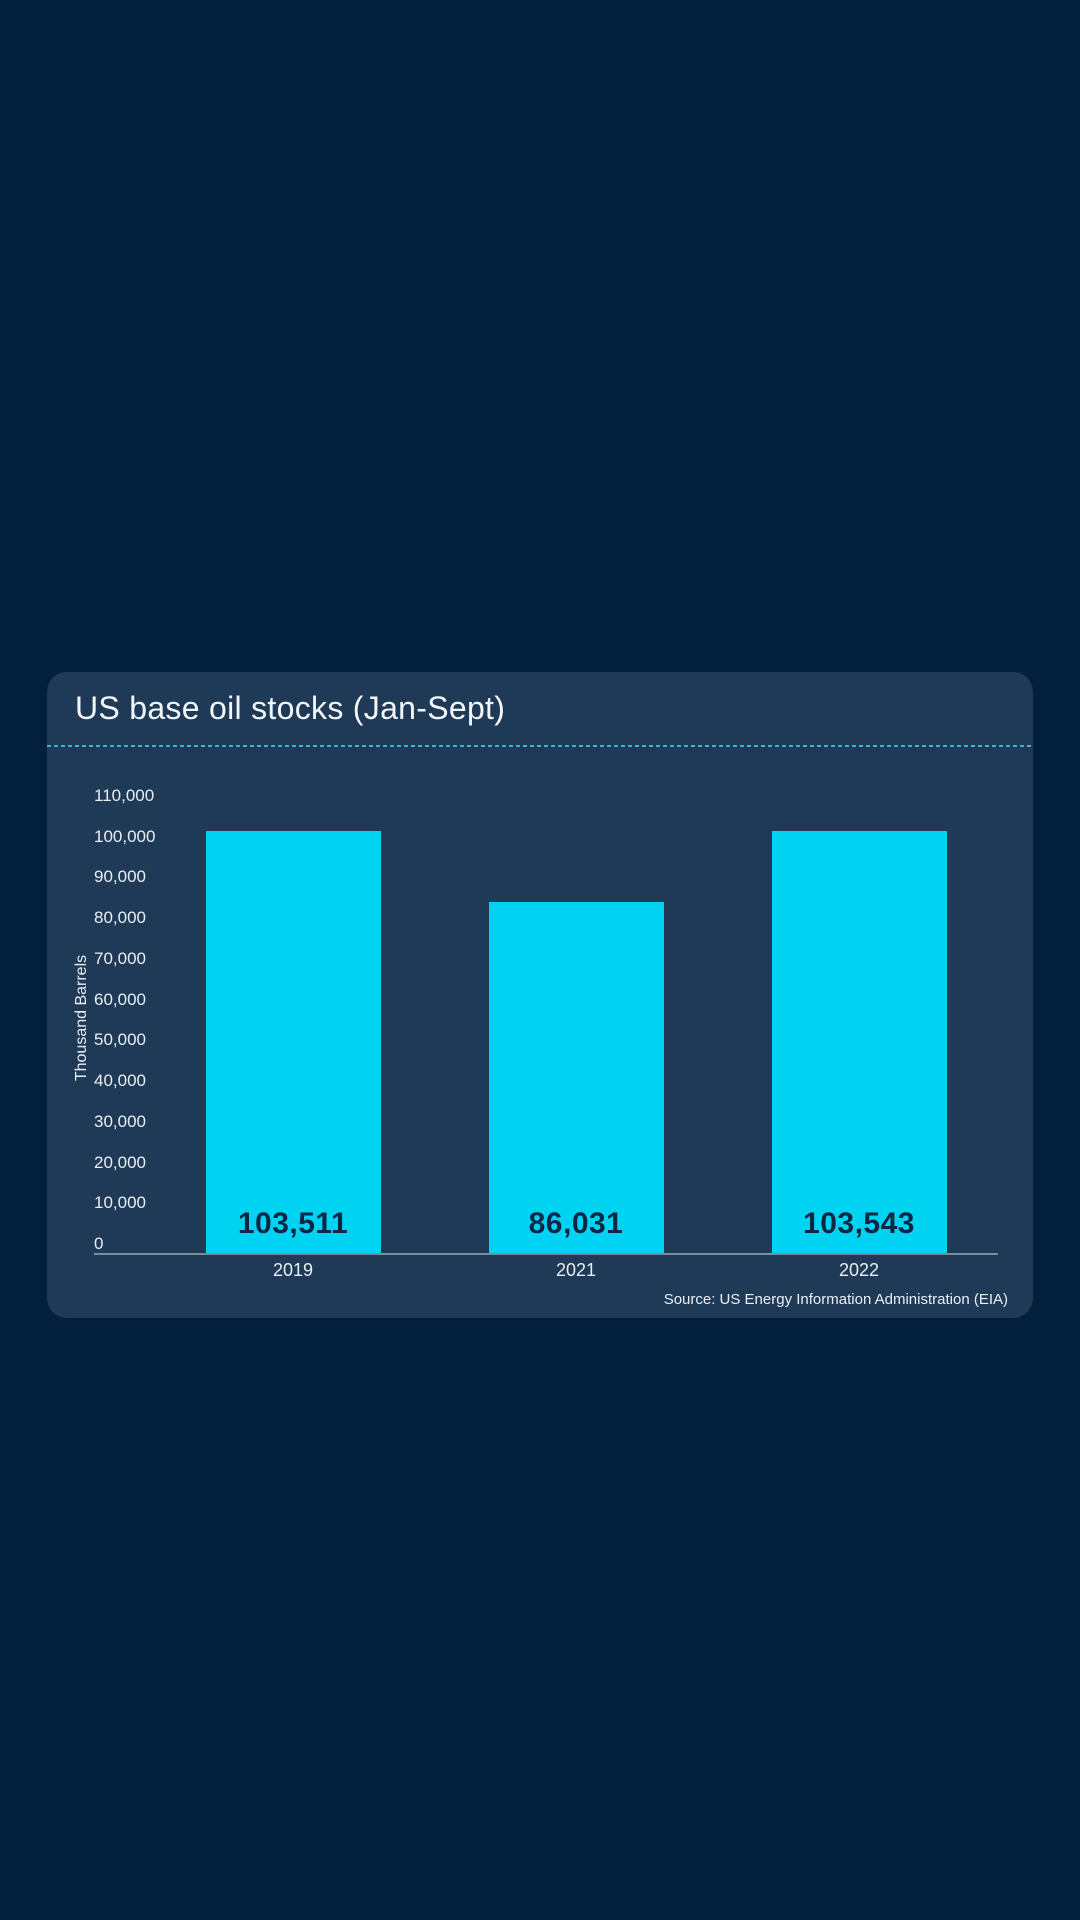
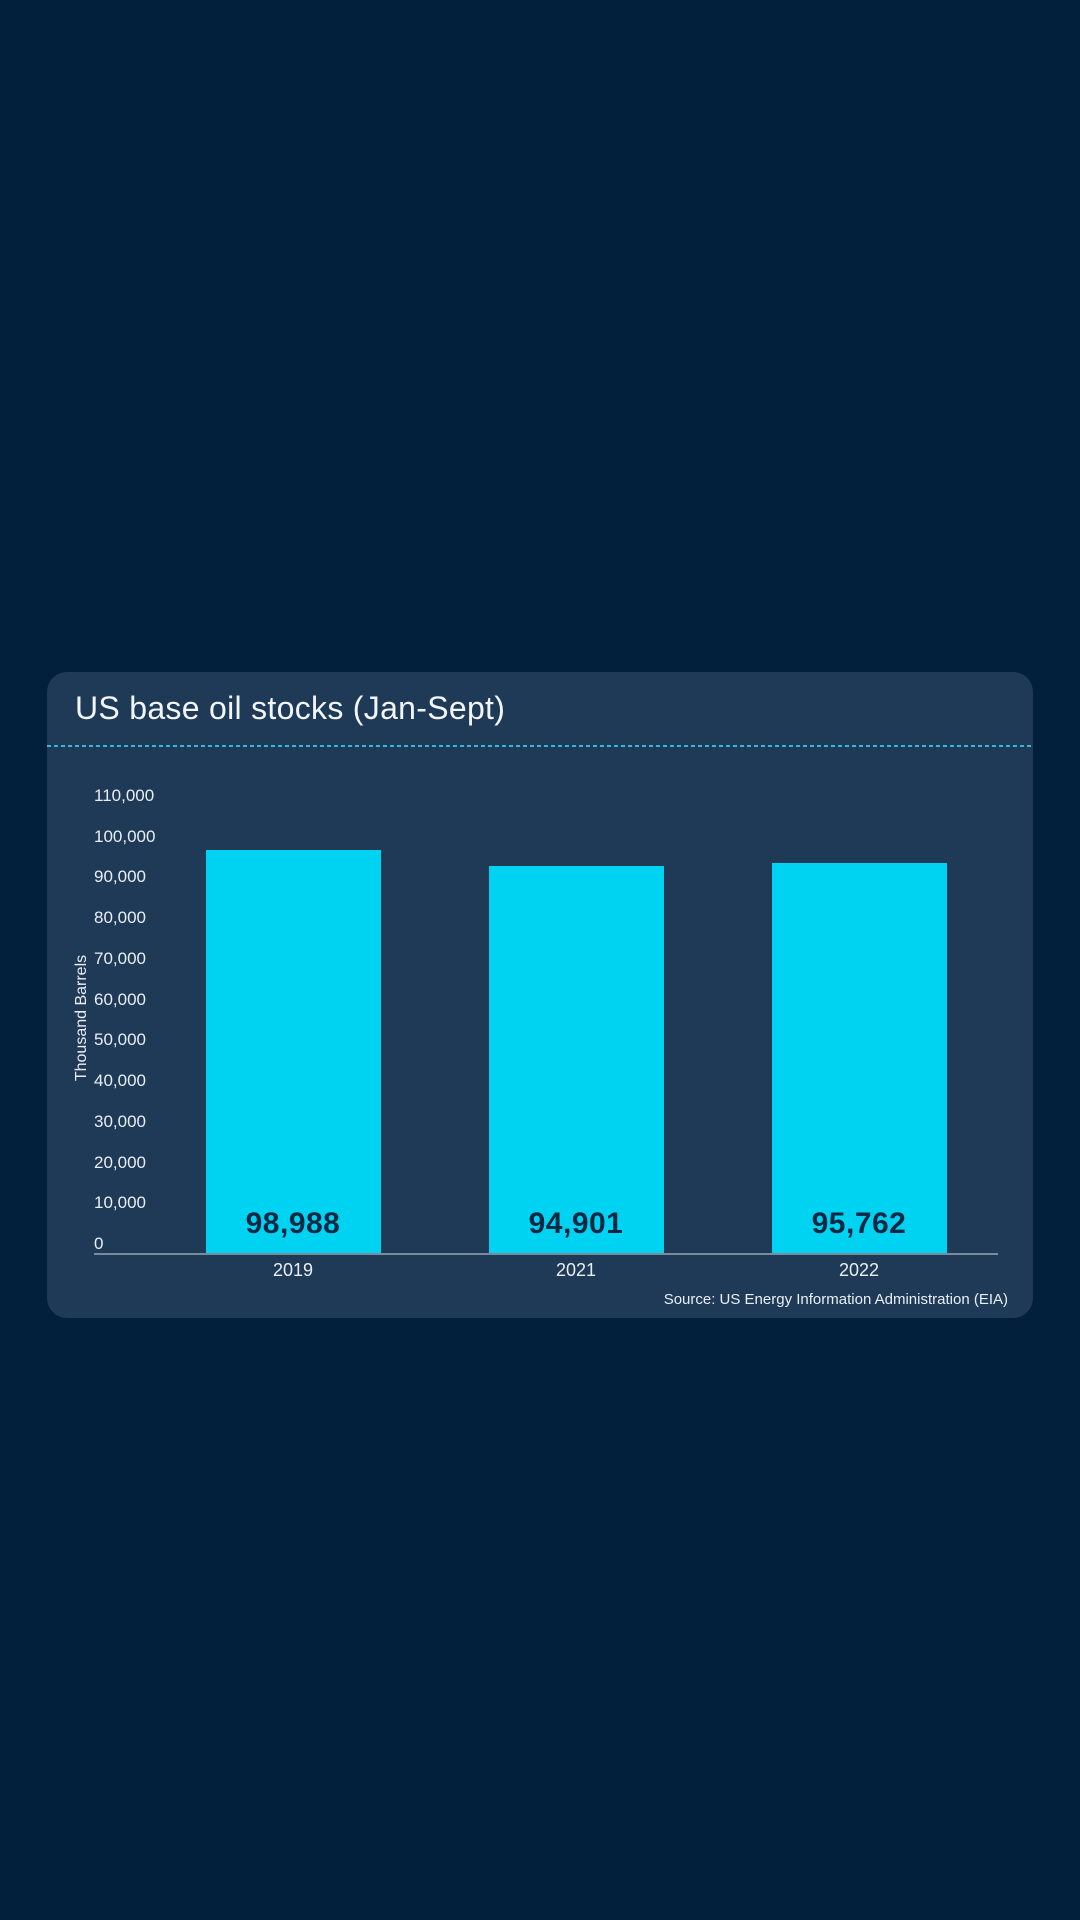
2019: 103,511 -> 98,988
2021: 86,031 -> 94,901
2022: 103,543 -> 95,762
